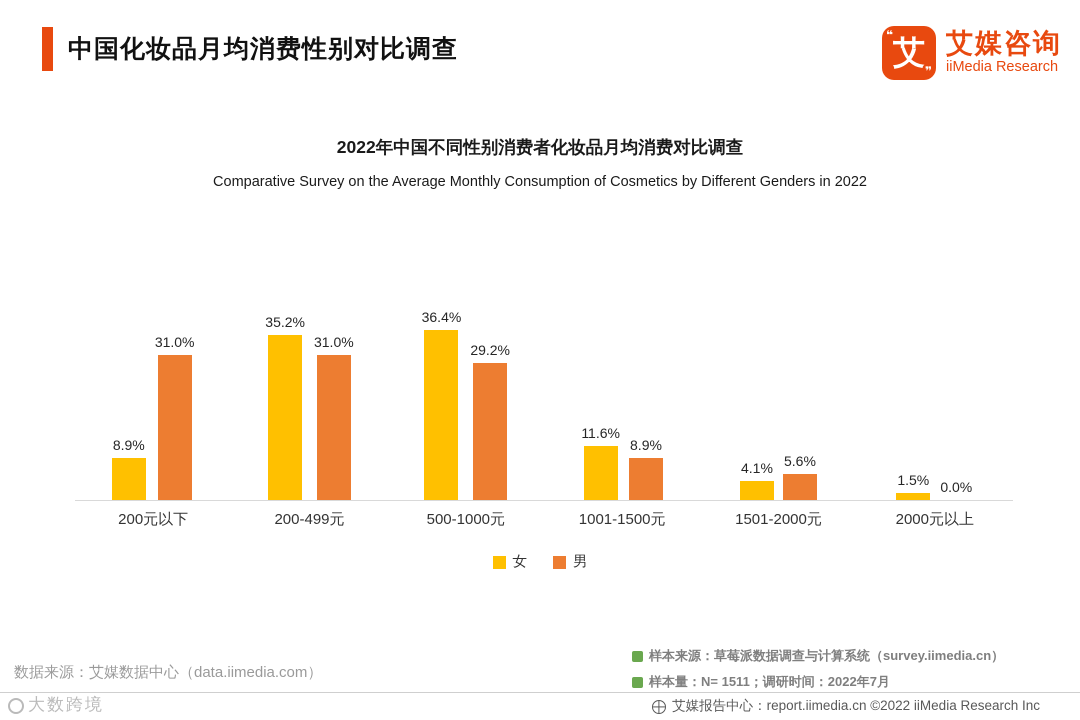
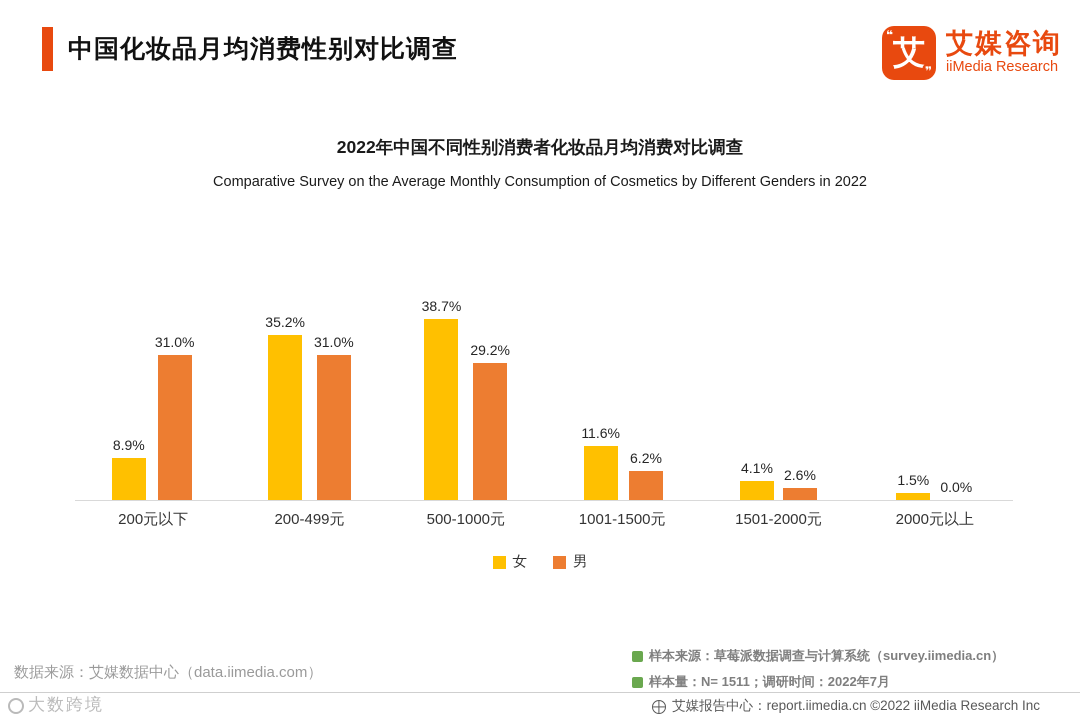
女/500-1000元: 36.4% -> 38.7%
男/1001-1500元: 8.9% -> 6.2%
男/1501-2000元: 5.6% -> 2.6%
